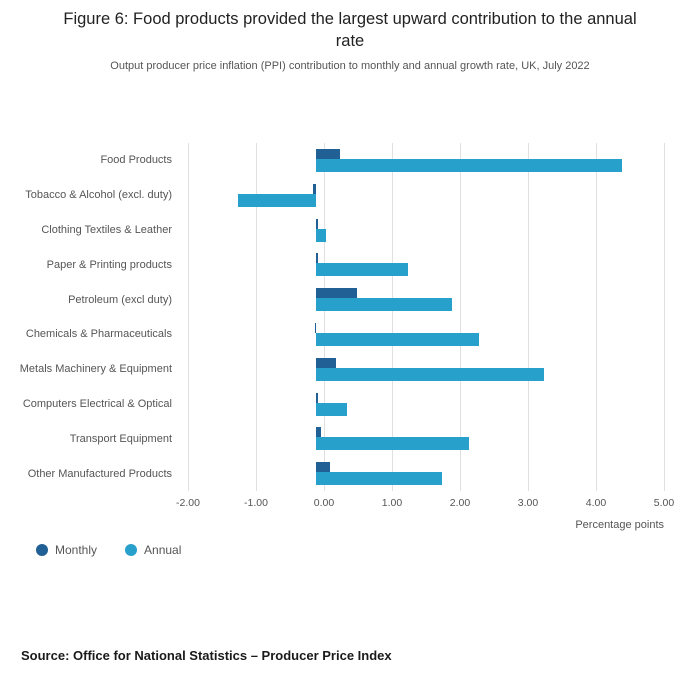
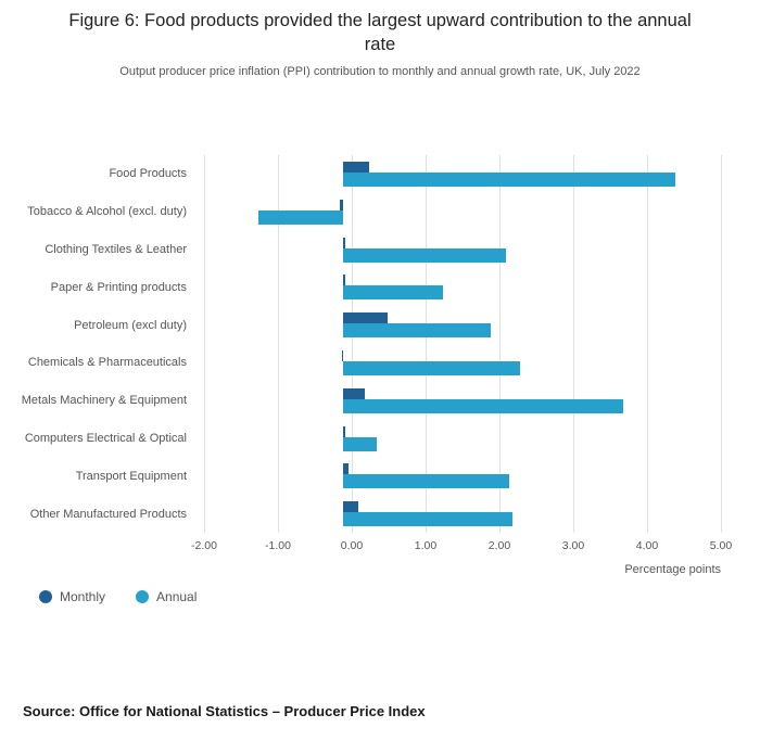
Annual/Clothing Textiles & Leather: 0.1 -> 2.2
Annual/Metals Machinery & Equipment: 3.4 -> 3.8
Annual/Other Manufactured Products: 1.9 -> 2.3
